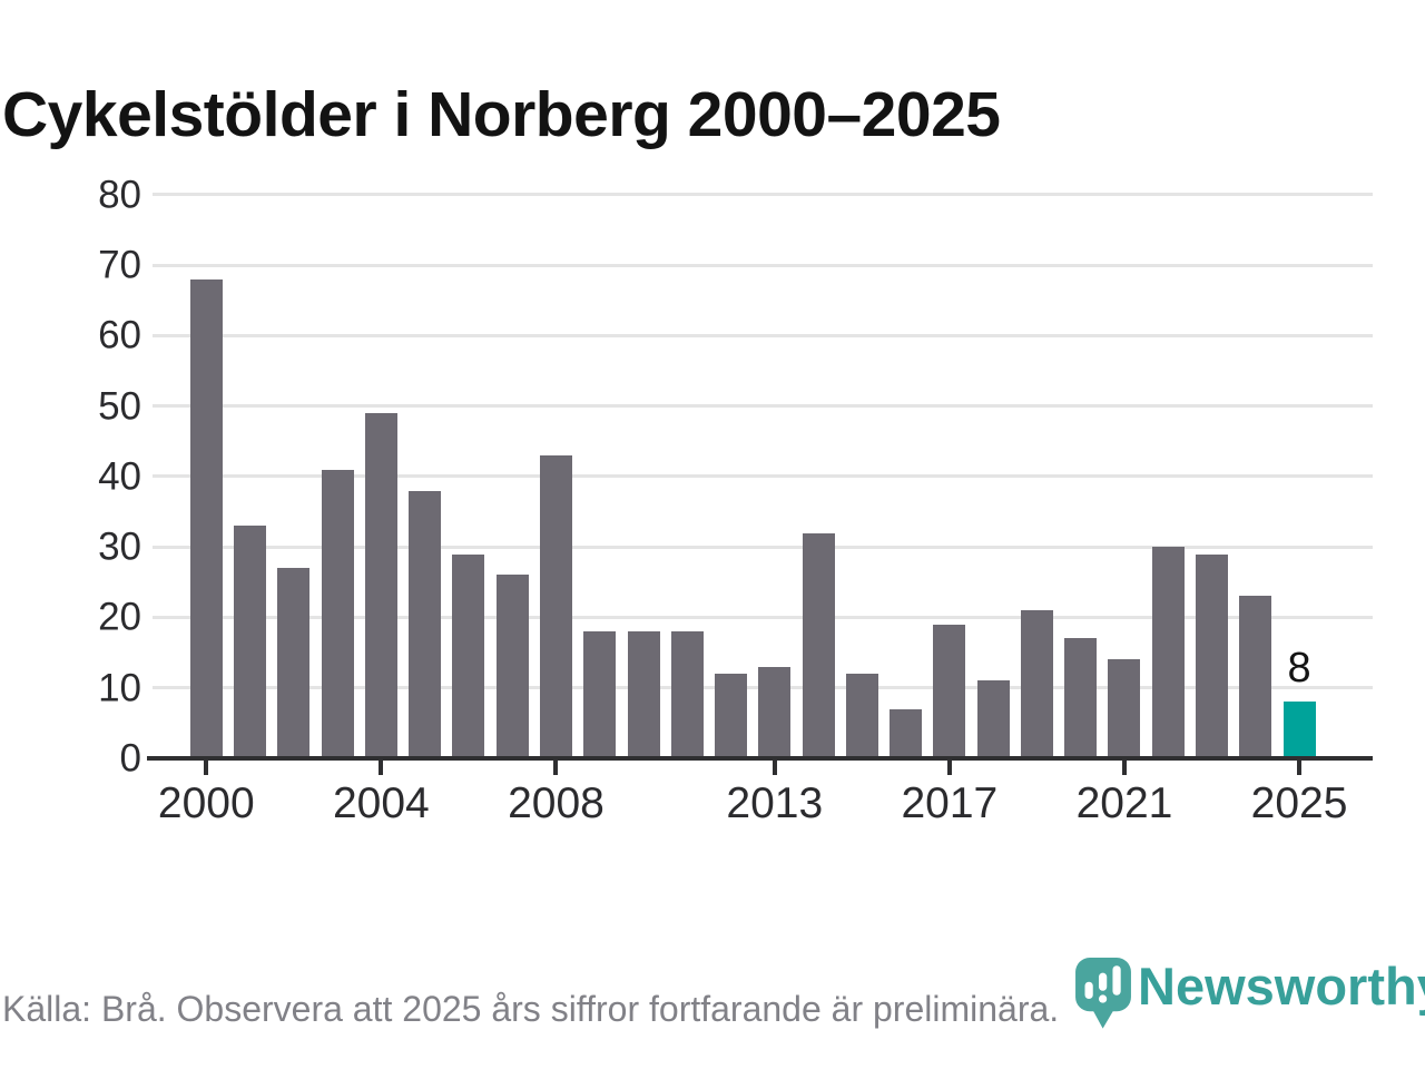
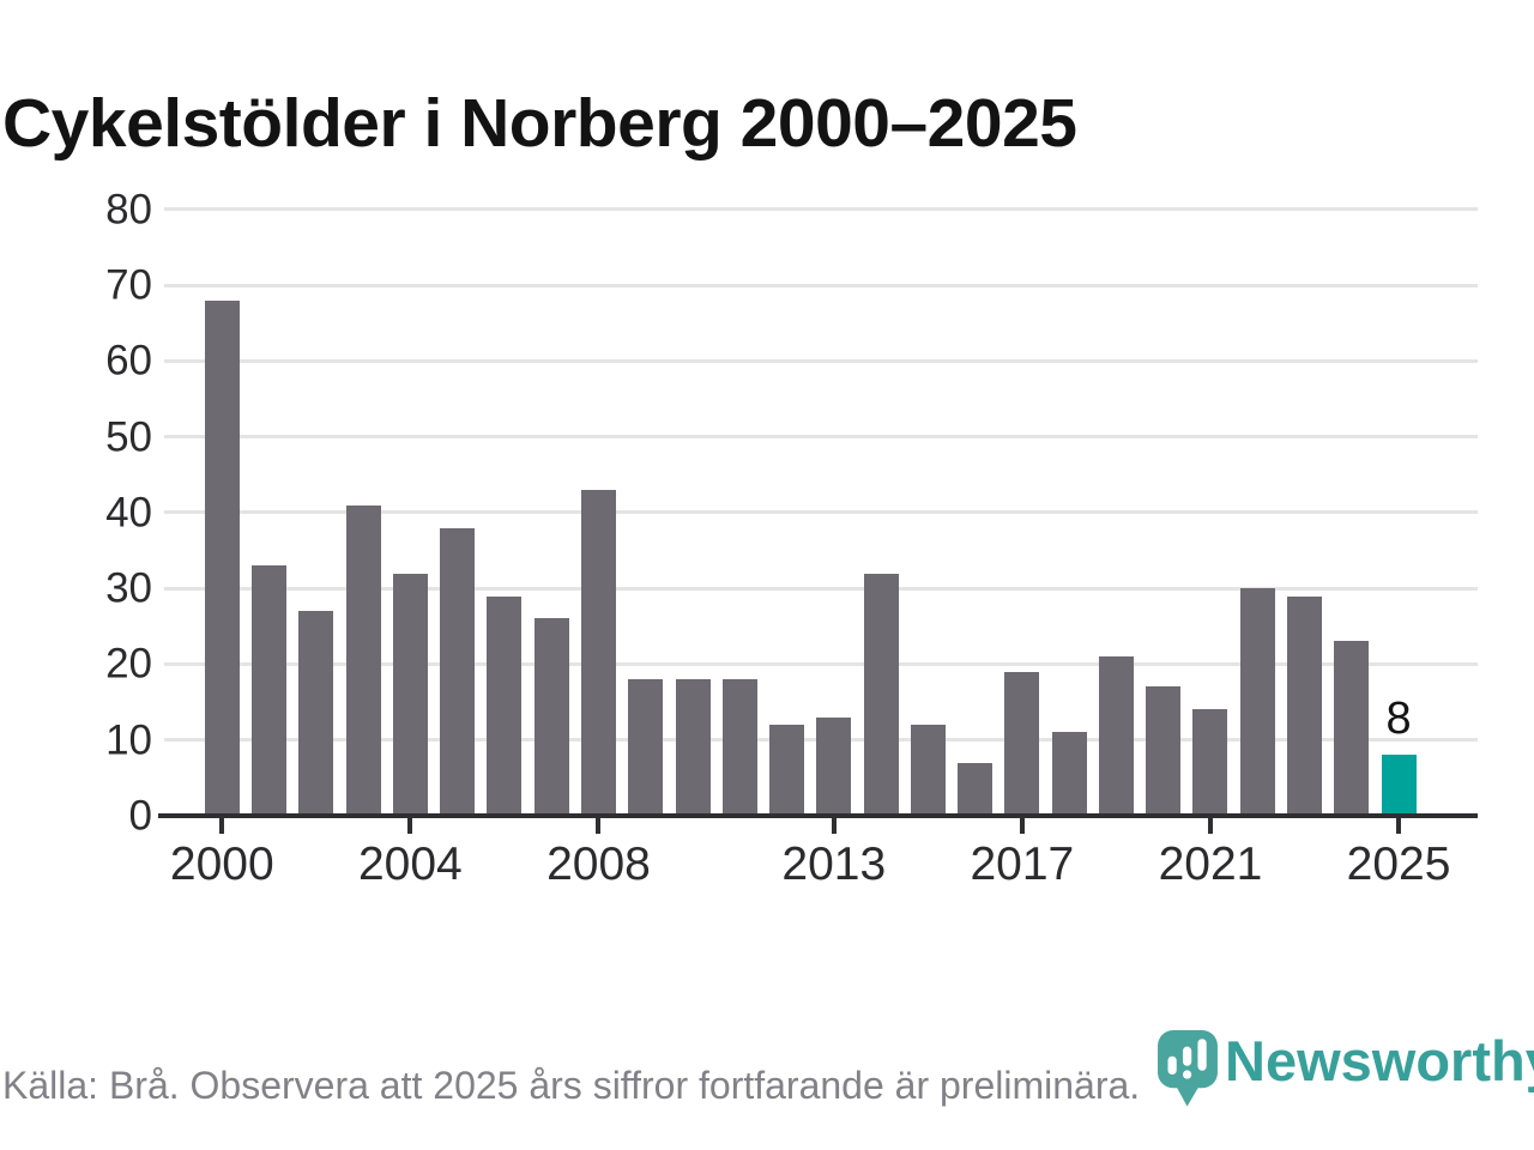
2004: 49 -> 32
